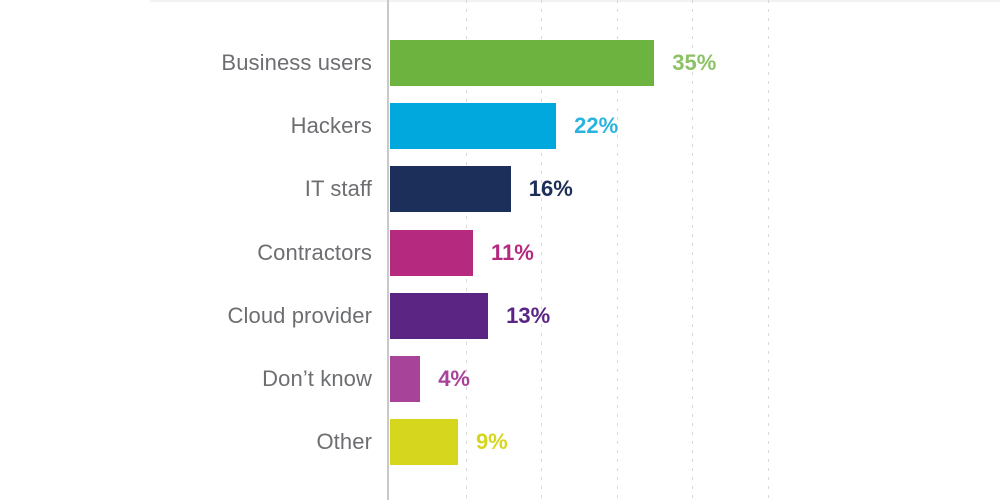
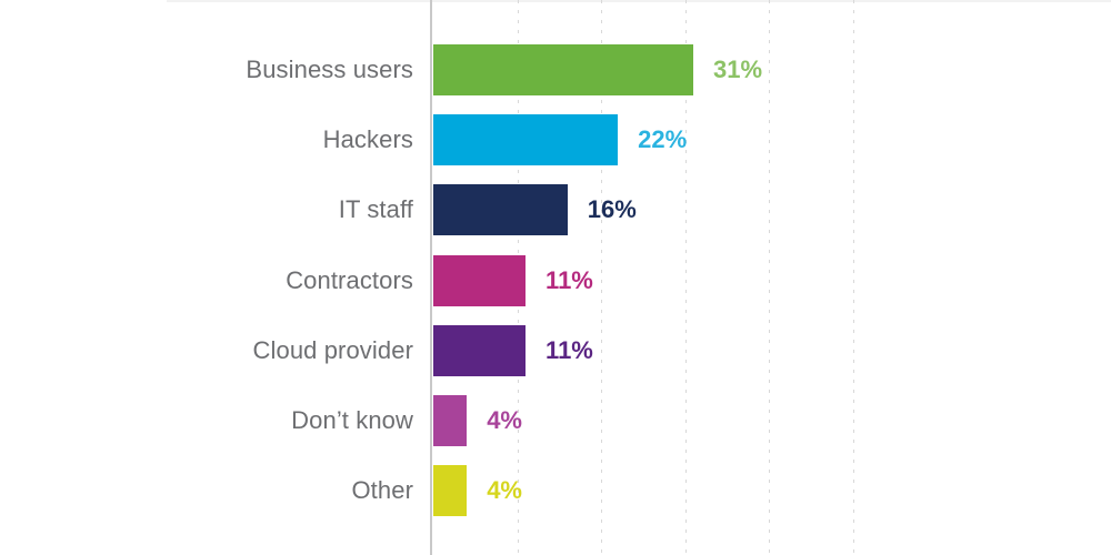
Business users: 35% -> 31%
Cloud provider: 13% -> 11%
Other: 9% -> 4%
